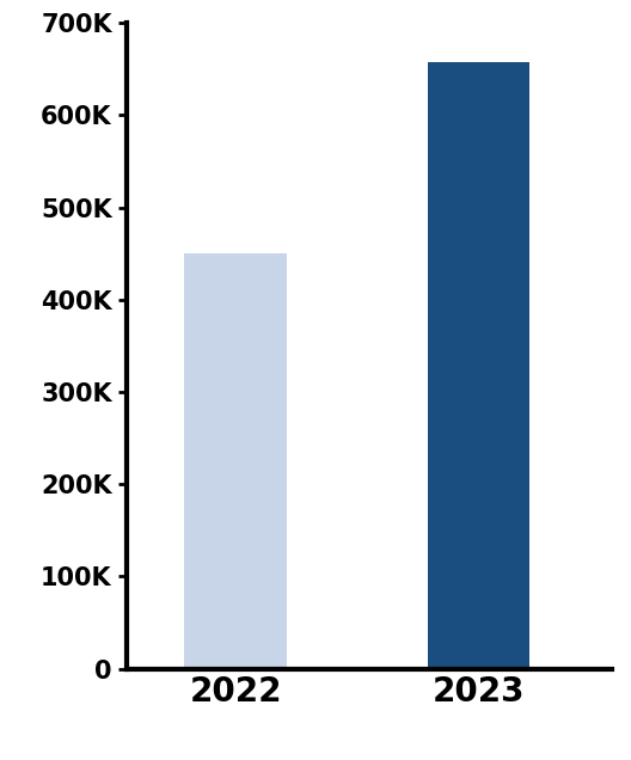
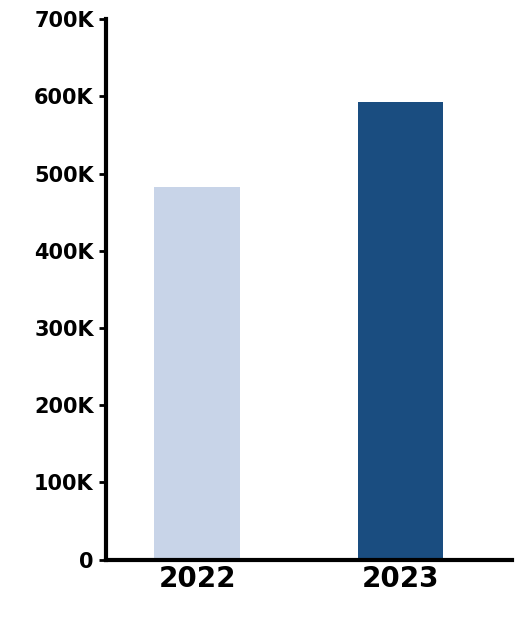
2022: 450K -> 482K
2023: 657K -> 592K
